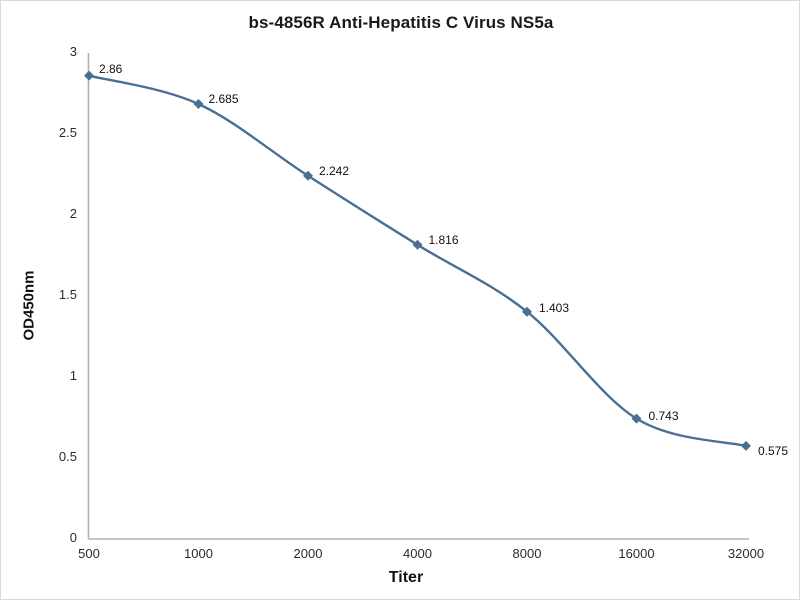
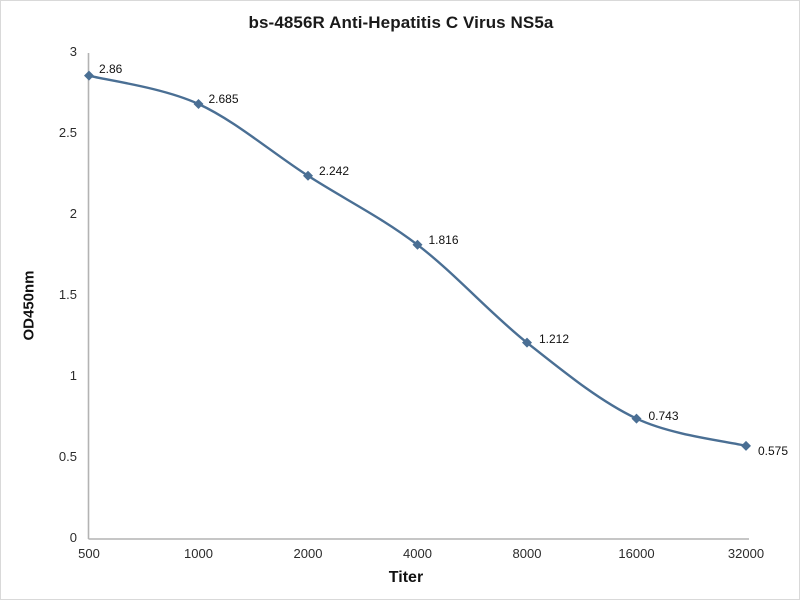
8000: 1.403 -> 1.212
